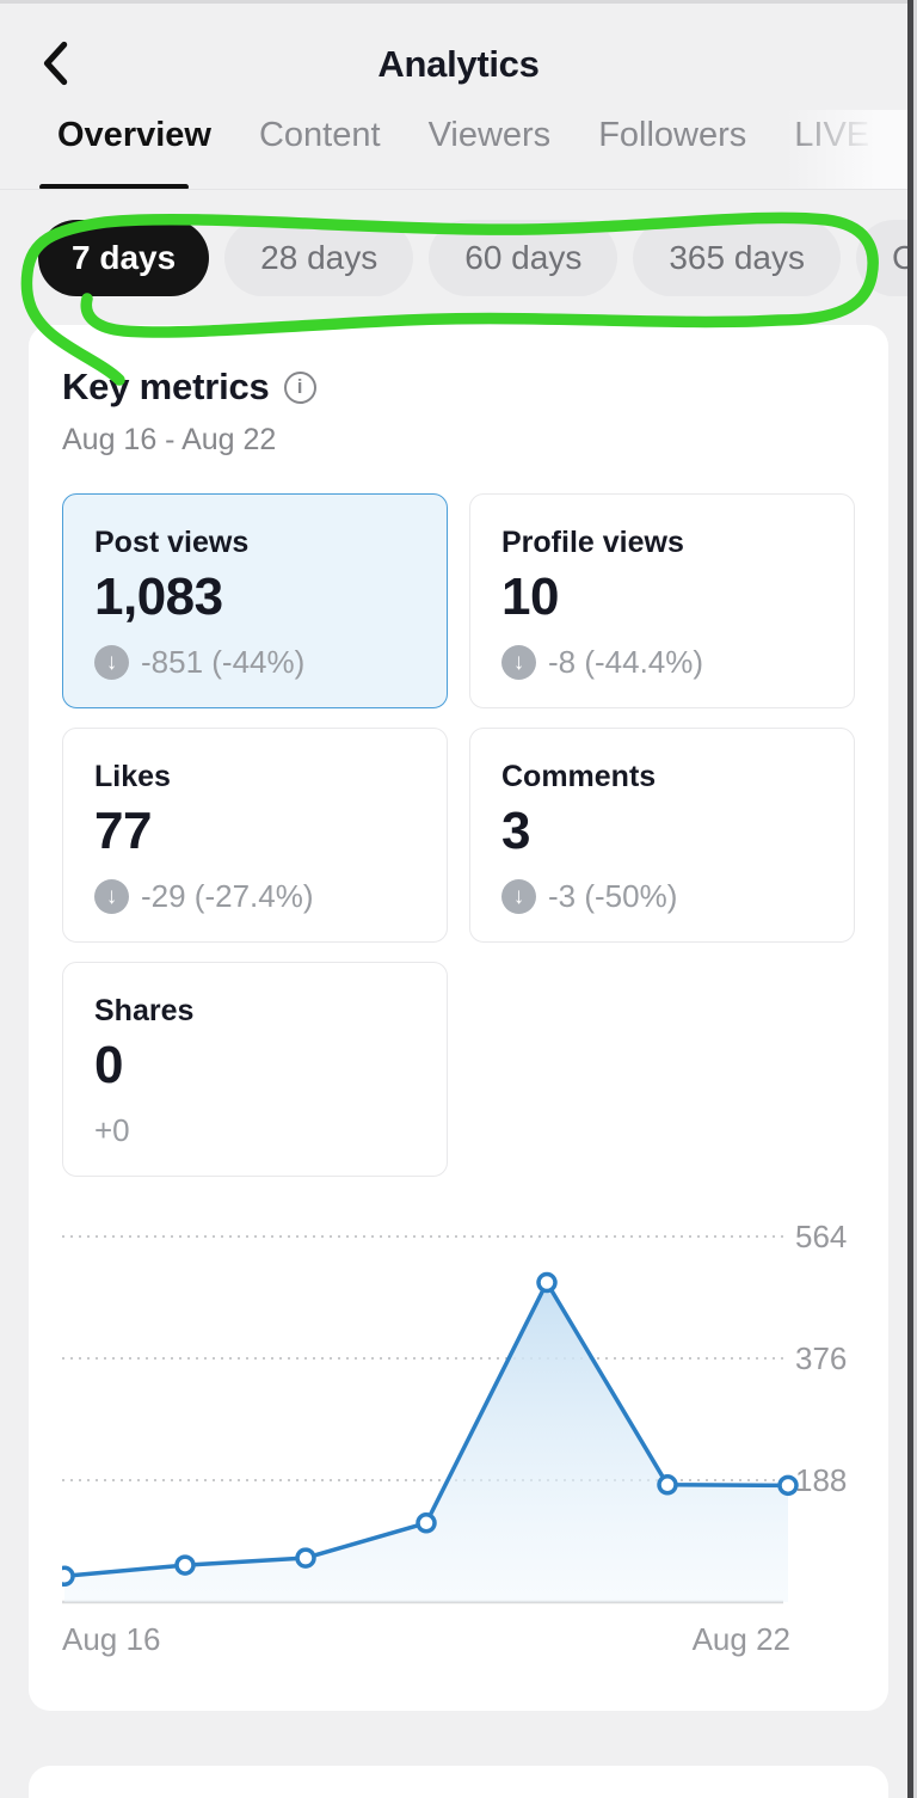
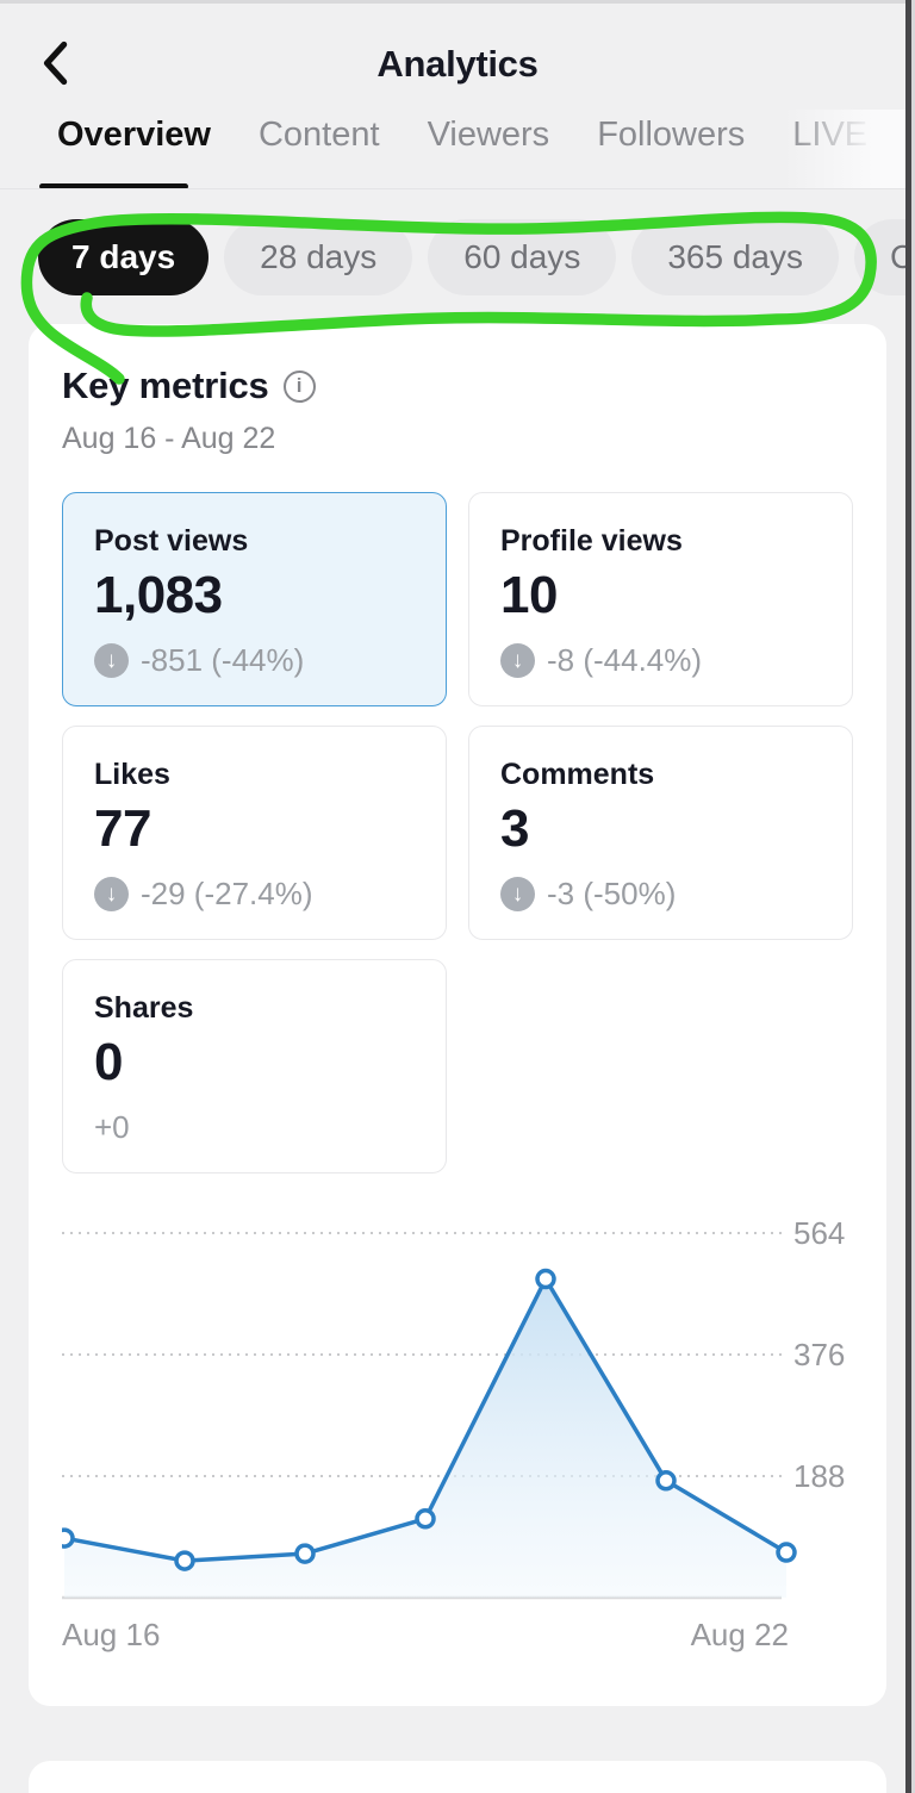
Aug 16: 40 -> 90
Aug 22: 180 -> 70
